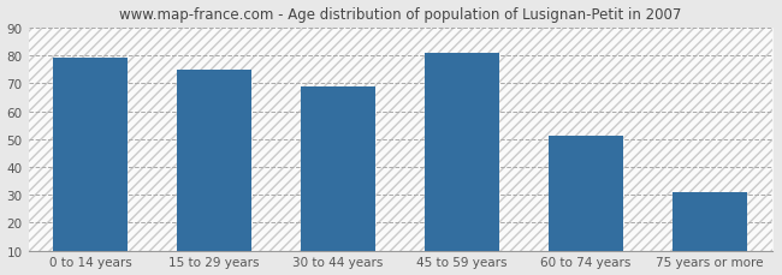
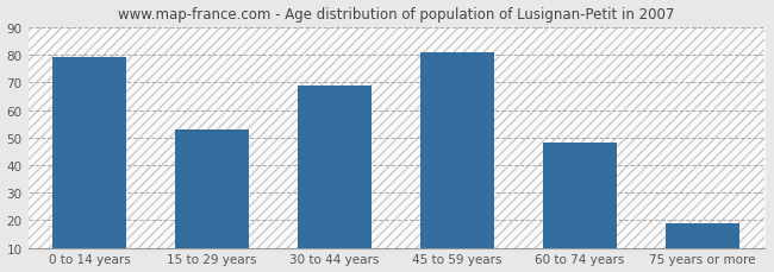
15 to 29 years: 75 -> 53
60 to 74 years: 51 -> 48
75 years or more: 31 -> 19
